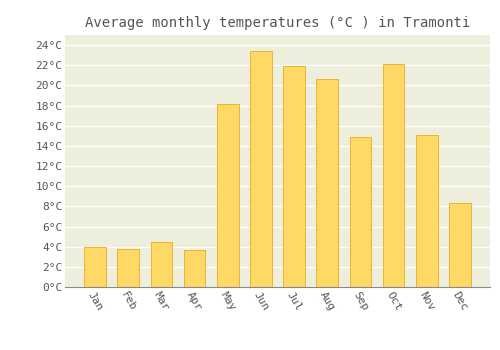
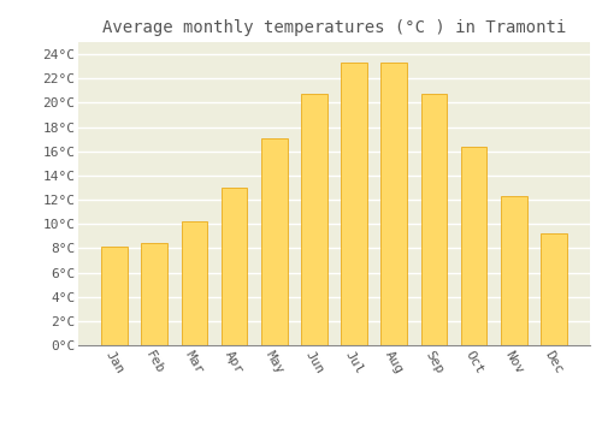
Jan: 4.0°C -> 8.1°C
Feb: 3.8°C -> 8.4°C
Mar: 4.5°C -> 10.2°C
Apr: 3.7°C -> 13.0°C
May: 18.2°C -> 17.1°C
Jun: 23.4°C -> 20.7°C
Jul: 21.9°C -> 23.3°C
Aug: 20.6°C -> 23.3°C
Sep: 14.9°C -> 20.7°C
Oct: 22.1°C -> 16.4°C
Nov: 15.1°C -> 12.3°C
Dec: 8.3°C -> 9.2°C
